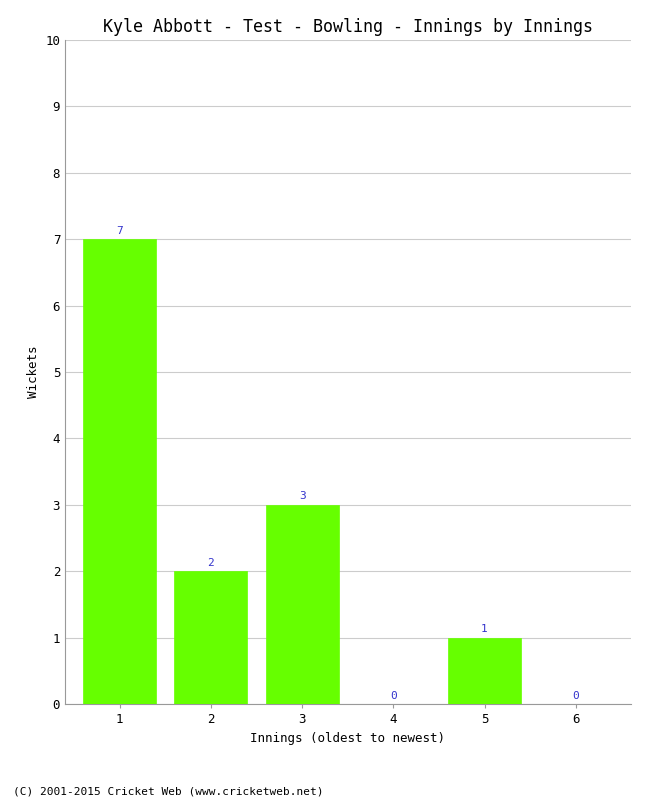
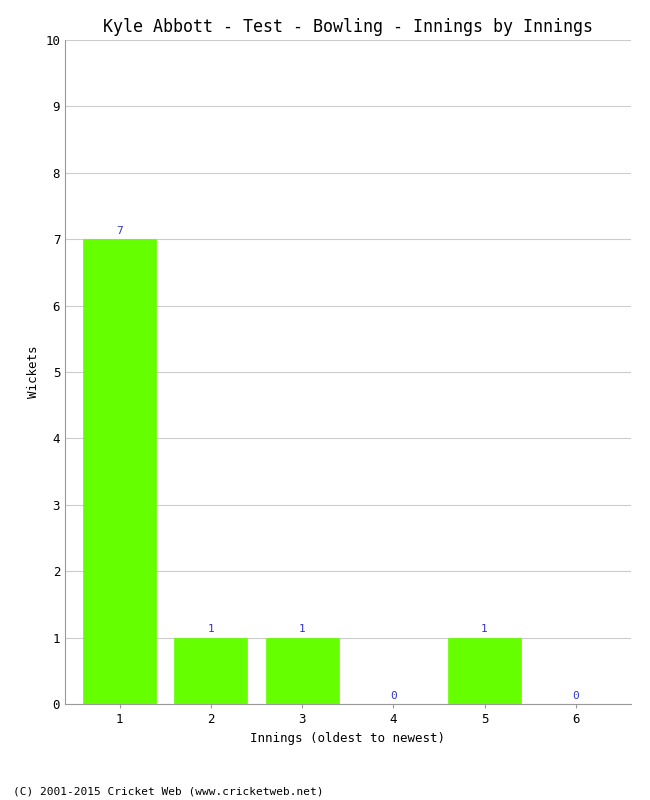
2: 2 -> 1
3: 3 -> 1
